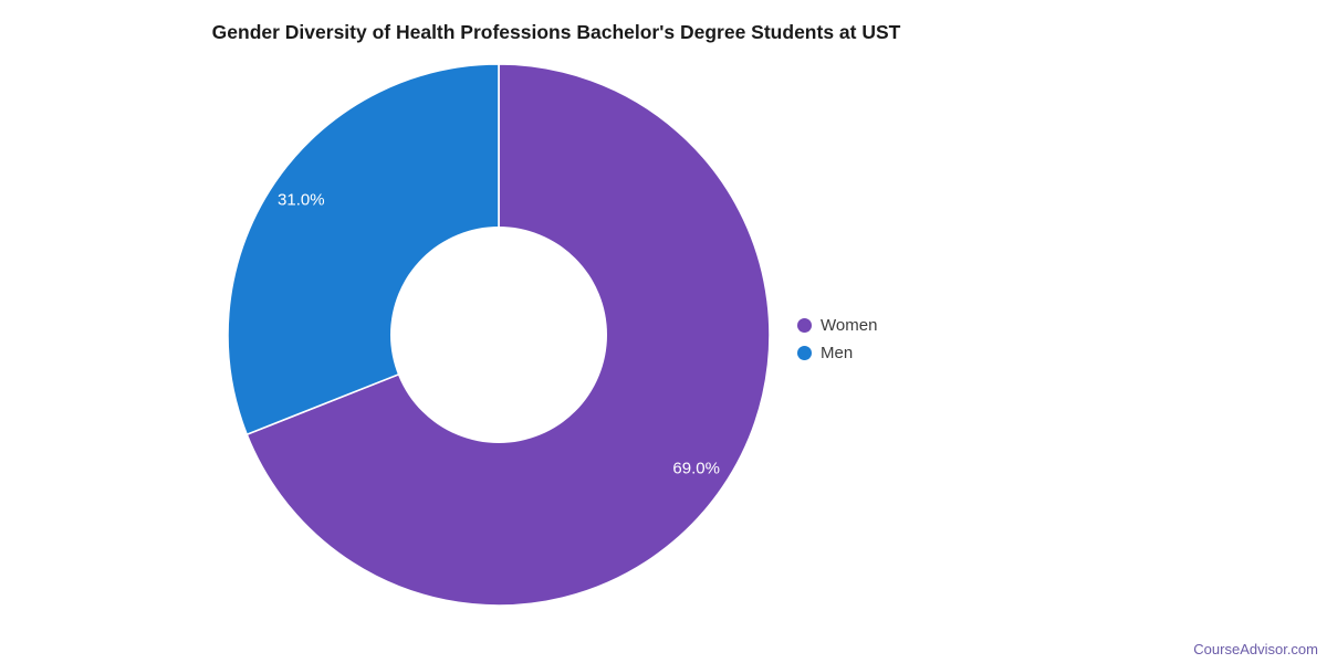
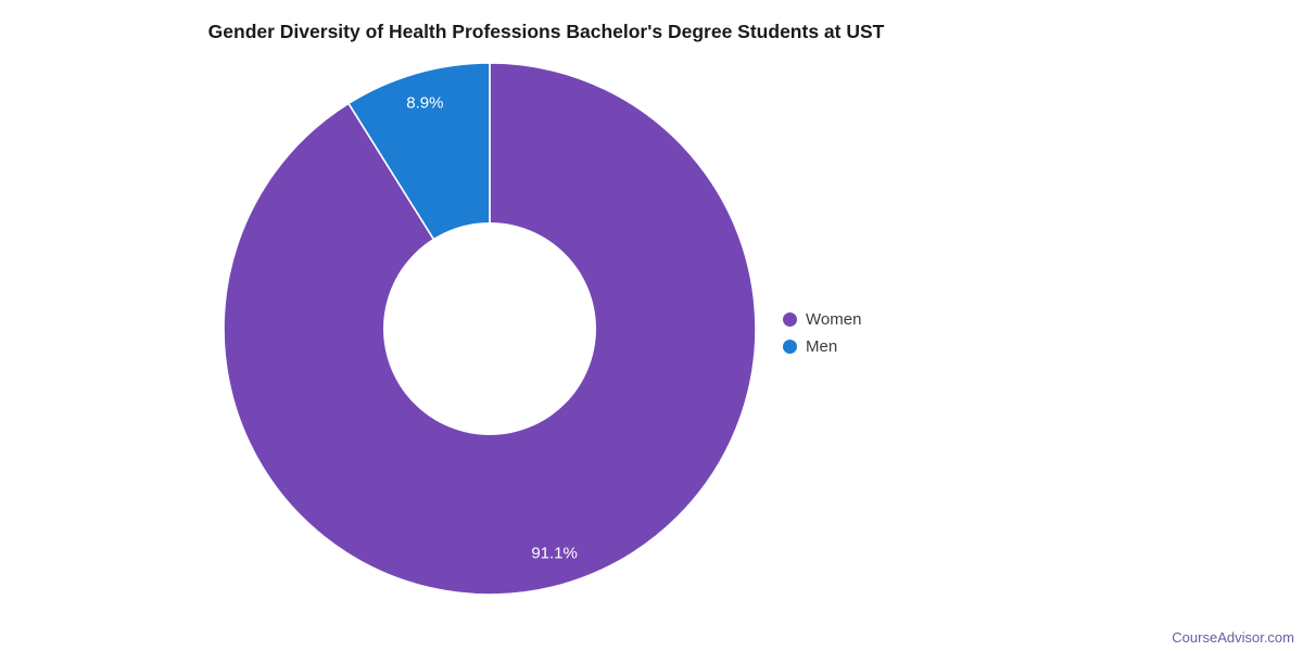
Women: 69.0% -> 91.1%
Men: 31.0% -> 8.9%
